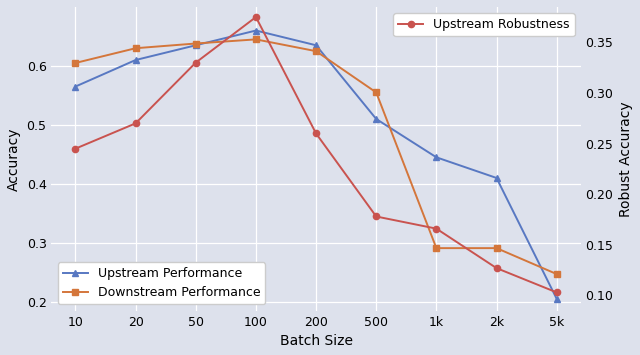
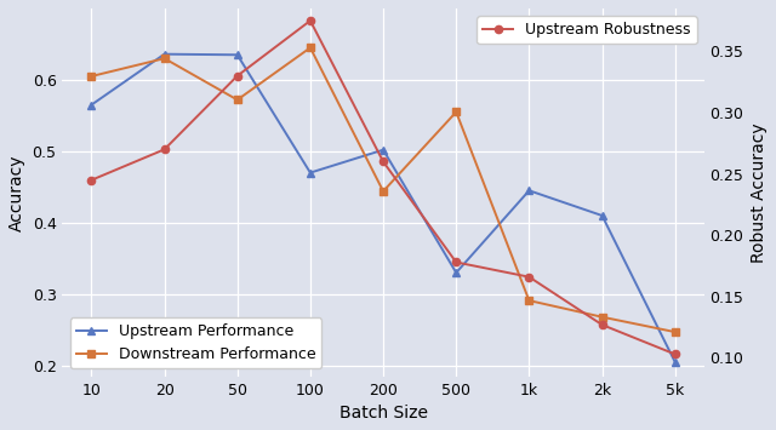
Upstream Performance/20: 0.610 -> 0.636
Downstream Performance/50: 0.638 -> 0.572
Upstream Performance/100: 0.660 -> 0.470
Upstream Performance/200: 0.635 -> 0.502
Downstream Performance/200: 0.625 -> 0.444
Upstream Performance/500: 0.510 -> 0.330
Downstream Performance/2k: 0.291 -> 0.268
